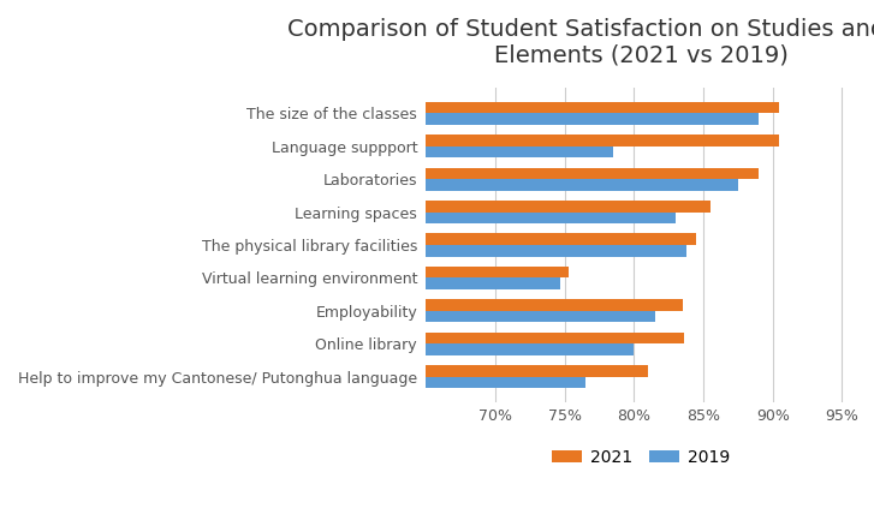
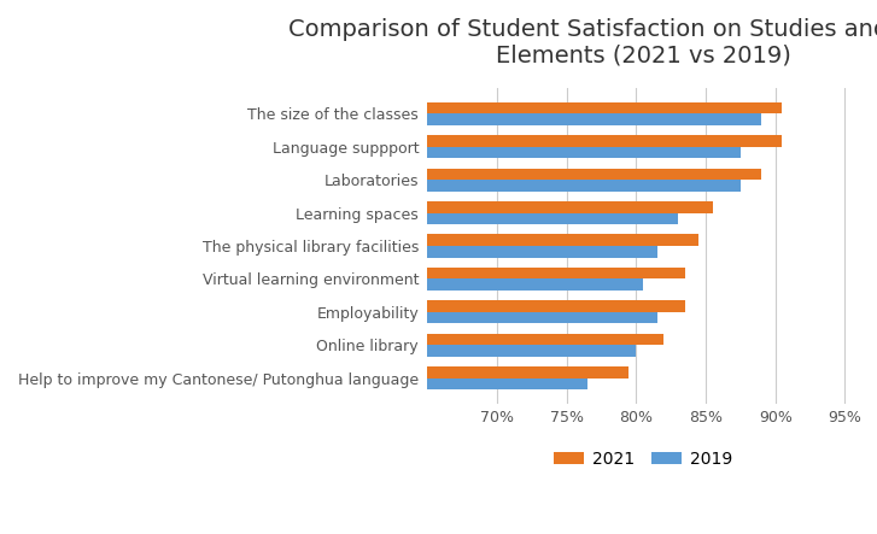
2019/Language suppport: 78.5% -> 87.5%
2019/The physical library facilities: 83.8% -> 81.5%
2021/Virtual learning environment: 75.3% -> 83.5%
2019/Virtual learning environment: 74.7% -> 80.5%
2021/Online library: 83.6% -> 82.0%
2021/Help to improve my Cantonese/ Putonghua language: 81.0% -> 79.5%
